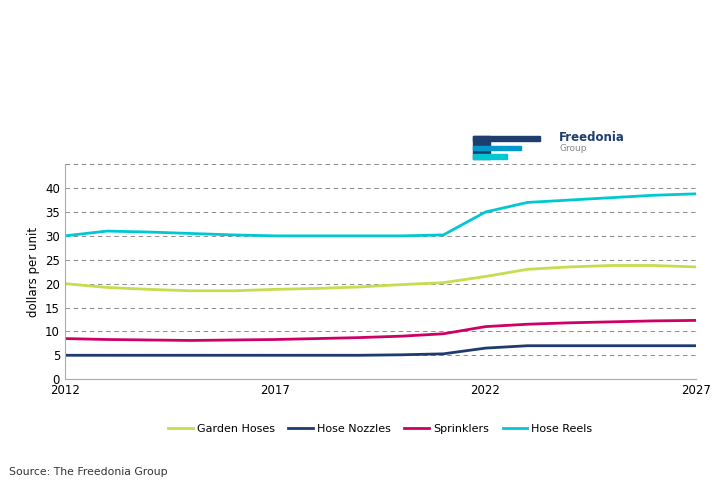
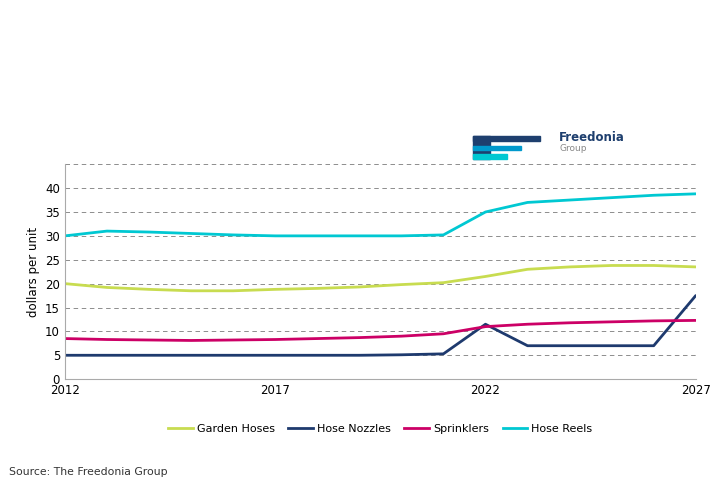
Hose Nozzles/2022: 6.5 -> 11.5
Hose Nozzles/2027: 7.0 -> 17.5
